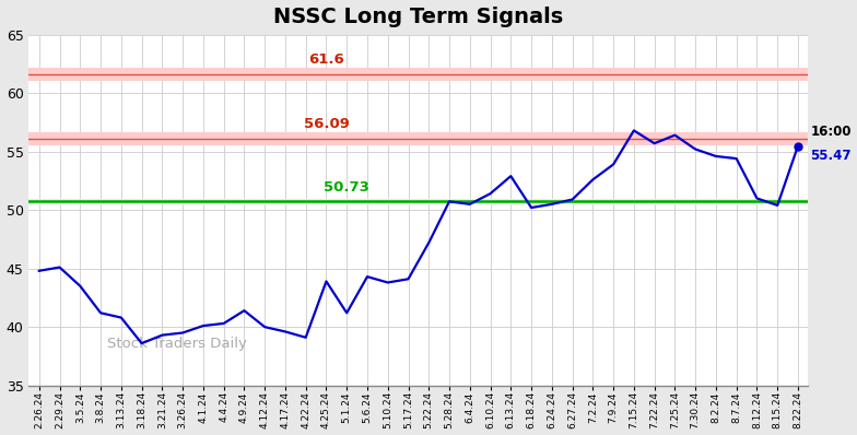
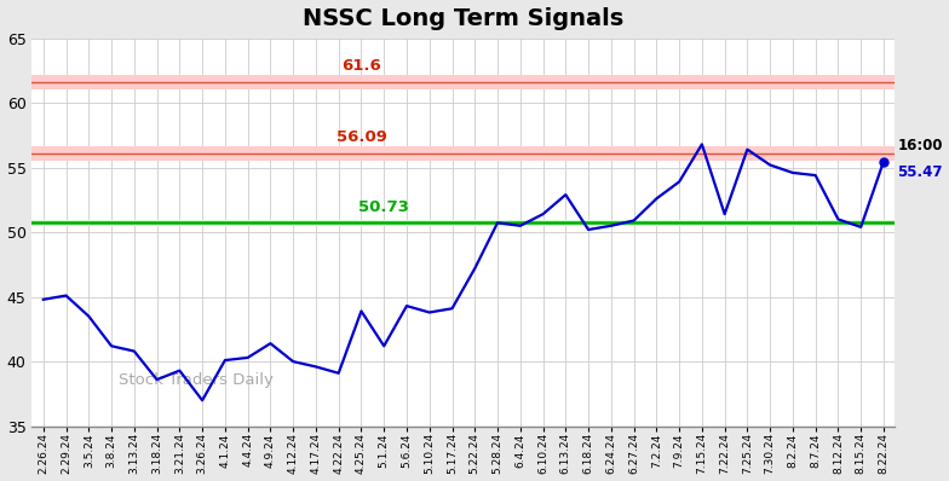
3.26.24: 39.5 -> 37.0
7.22.24: 55.7 -> 51.4
